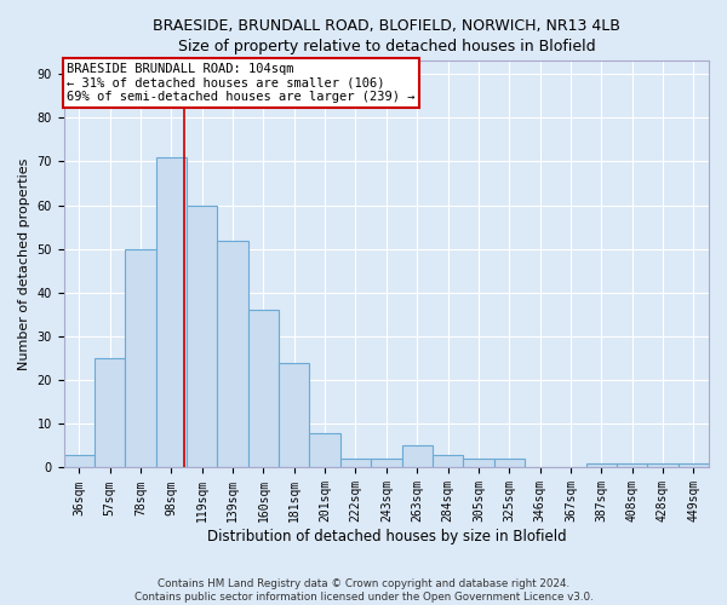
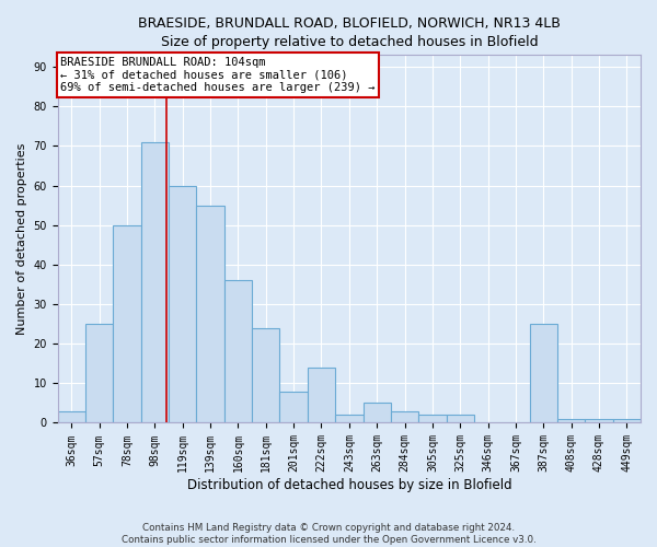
139sqm: 52 -> 55
222sqm: 2 -> 14
387sqm: 1 -> 25
